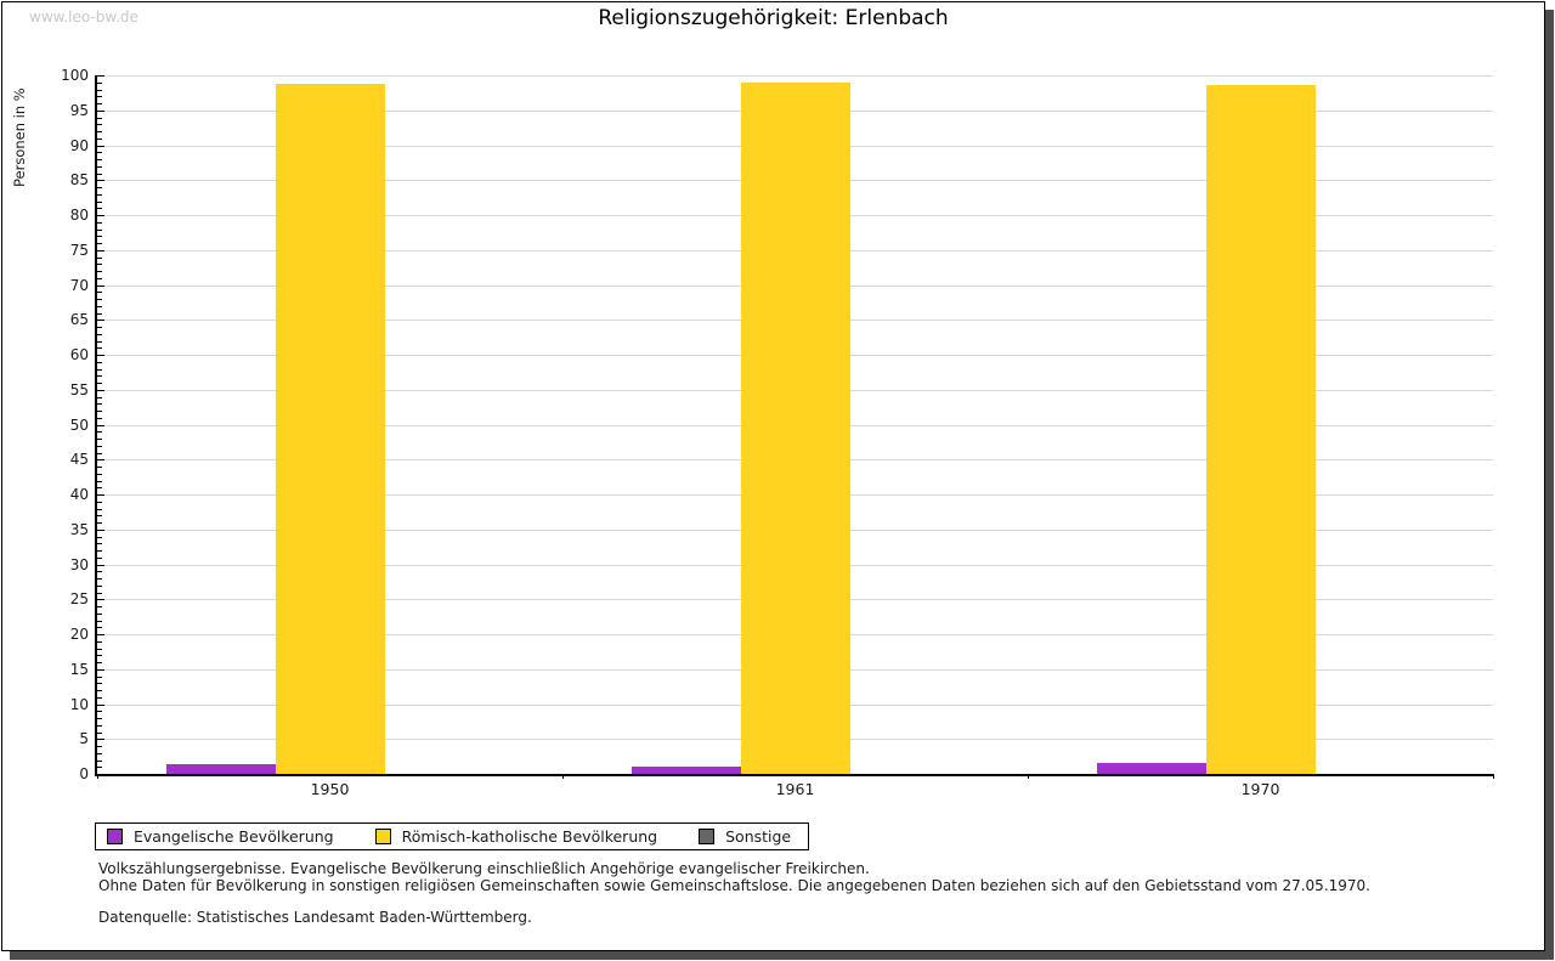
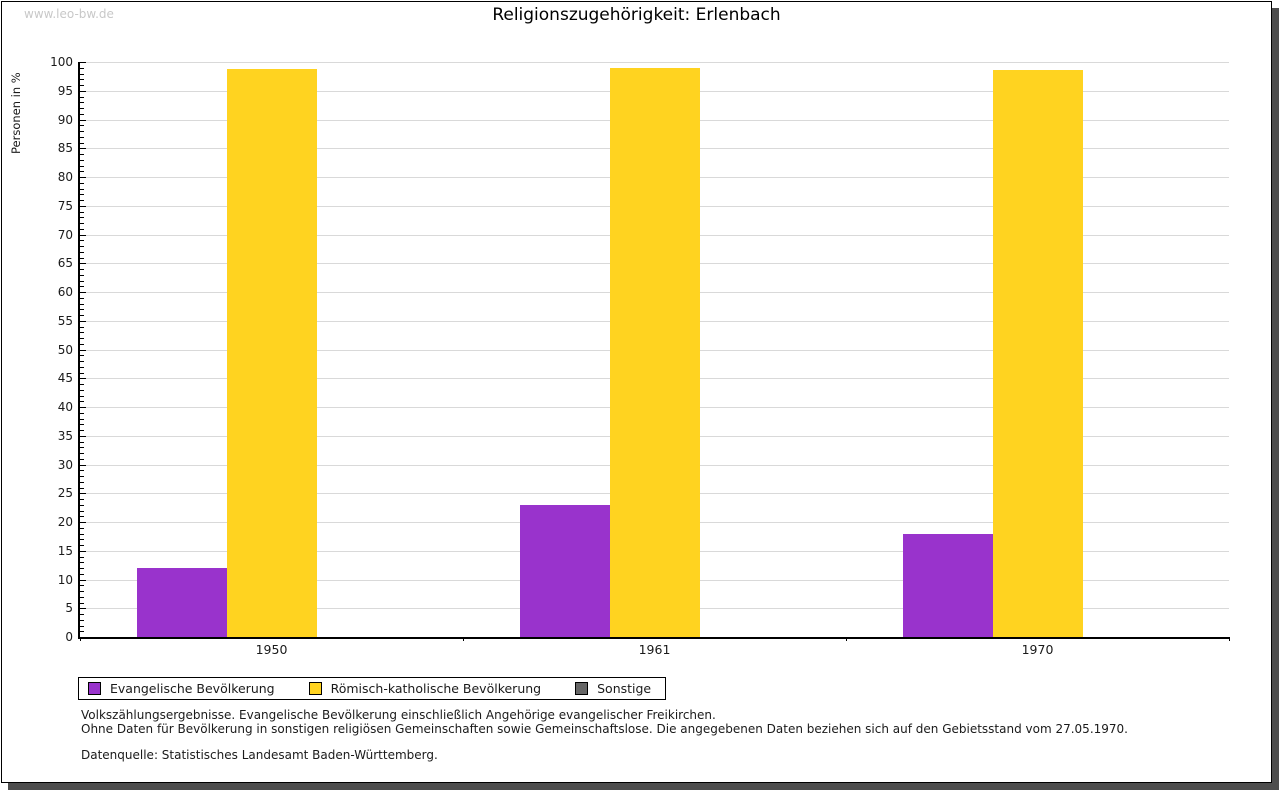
Evangelische Bevölkerung/1950: 1 -> 12
Evangelische Bevölkerung/1961: 1 -> 23
Evangelische Bevölkerung/1970: 2 -> 18
